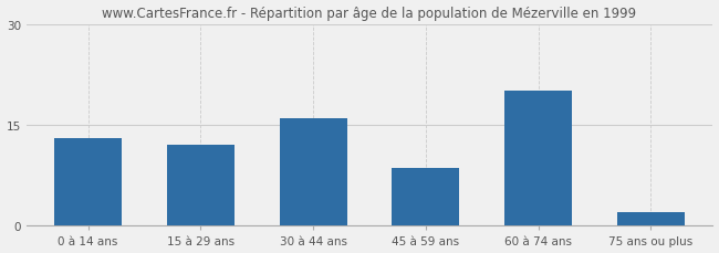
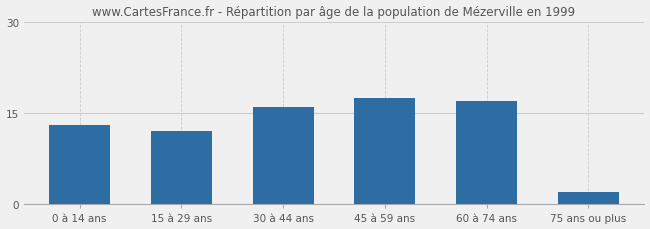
45 à 59 ans: 8.6 -> 17.5
60 à 74 ans: 20.0 -> 17.0
